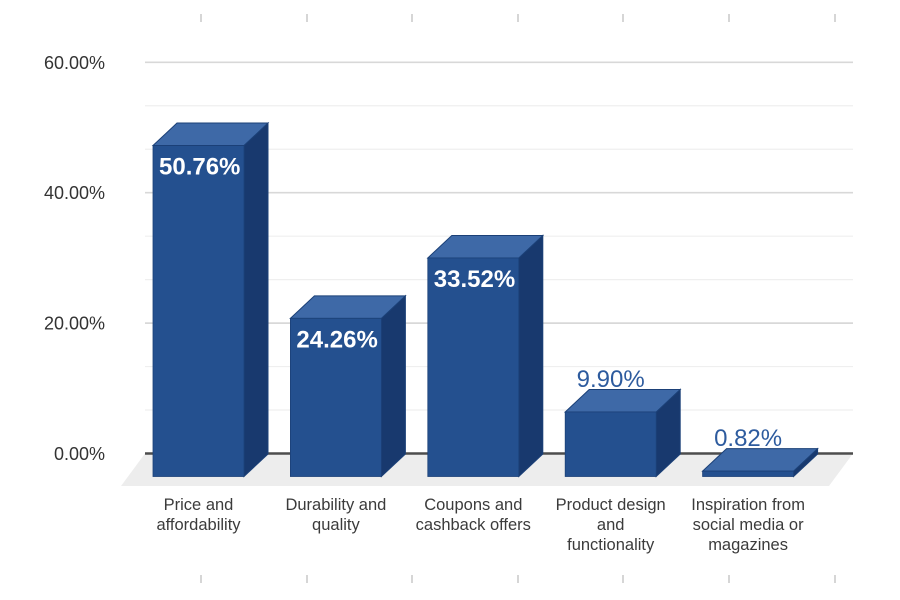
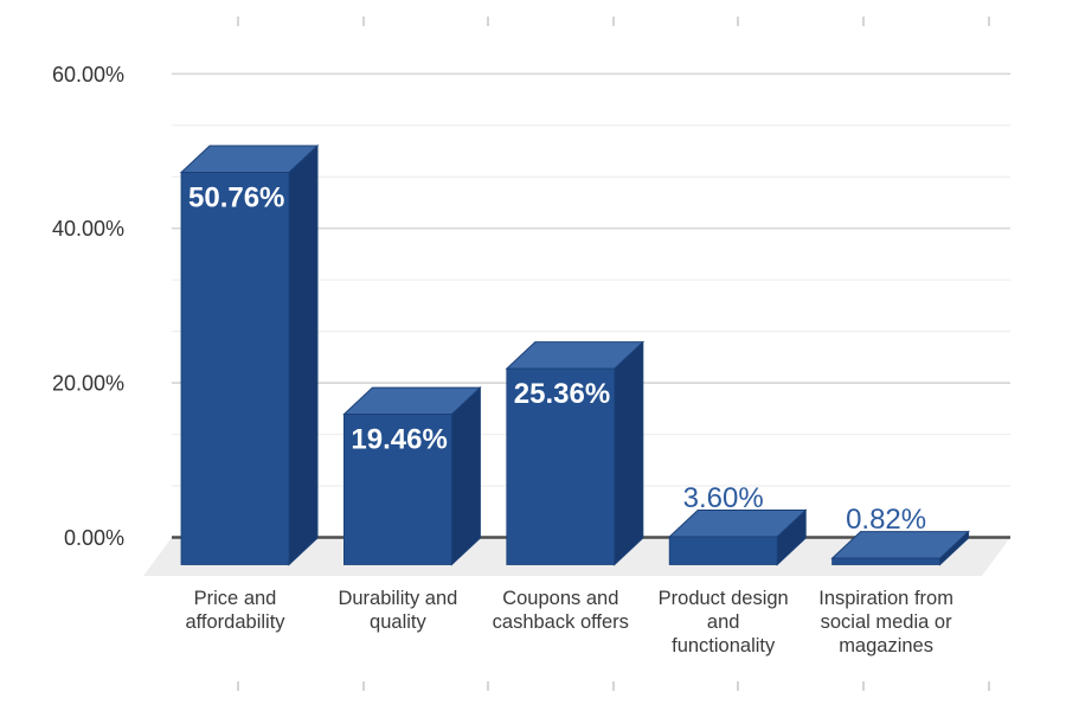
Durability and quality: 24.26% -> 19.46%
Coupons and cashback offers: 33.52% -> 25.36%
Product design and functionality: 9.90% -> 3.60%
